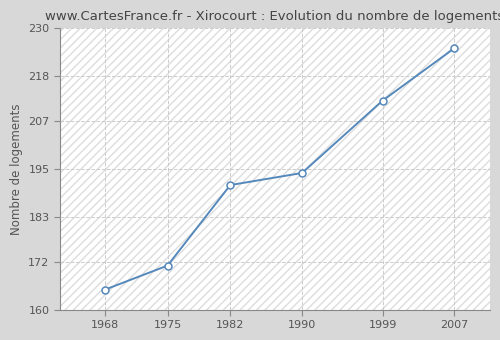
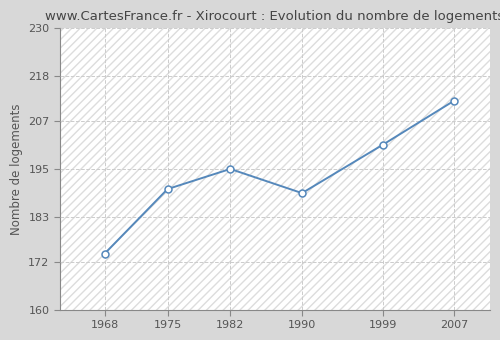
1968: 165 -> 174
1975: 171 -> 190
1982: 191 -> 195
1990: 194 -> 189
1999: 212 -> 201
2007: 225 -> 212
